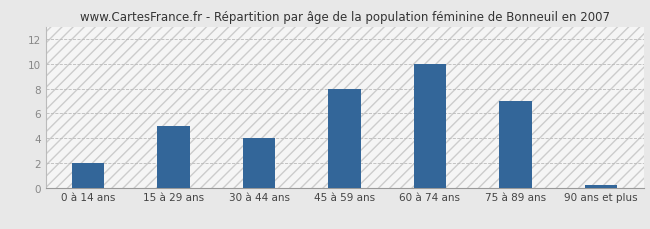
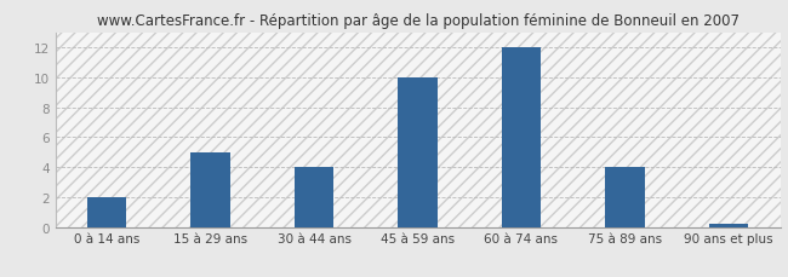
45 à 59 ans: 8.0 -> 10.0
60 à 74 ans: 10.0 -> 12.0
75 à 89 ans: 7.0 -> 4.0
